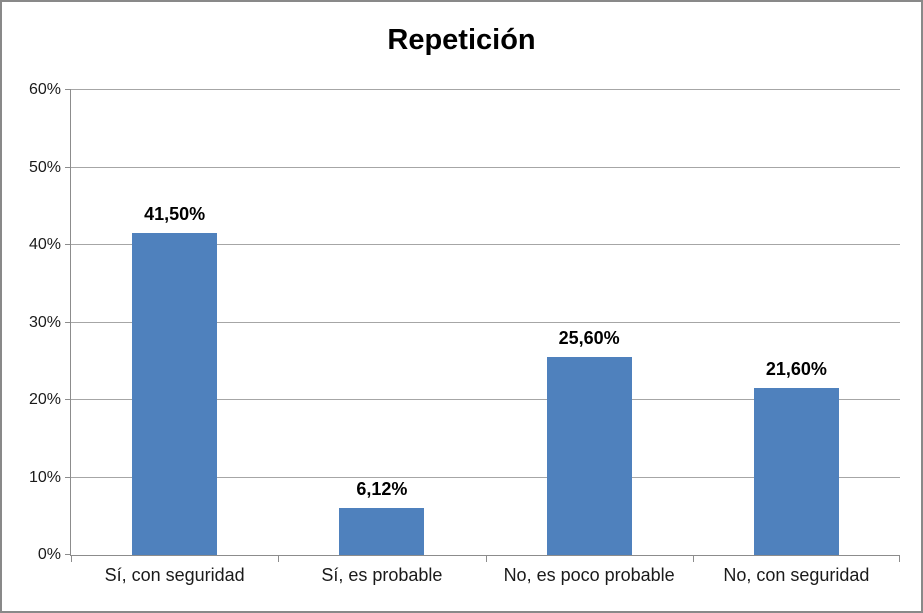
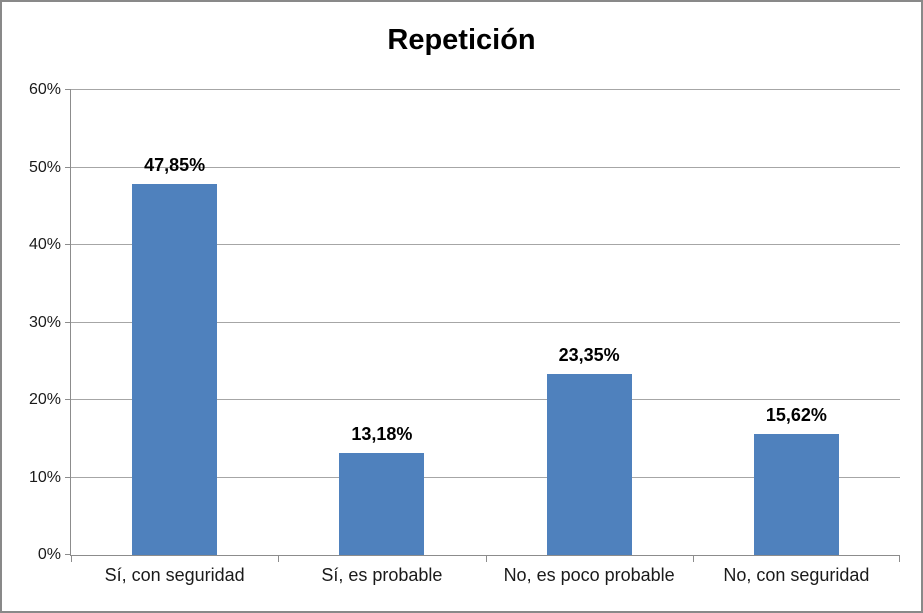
Sí, con seguridad: 41,50% -> 47,85%
Sí, es probable: 6,12% -> 13,18%
No, es poco probable: 25,60% -> 23,35%
No, con seguridad: 21,60% -> 15,62%
